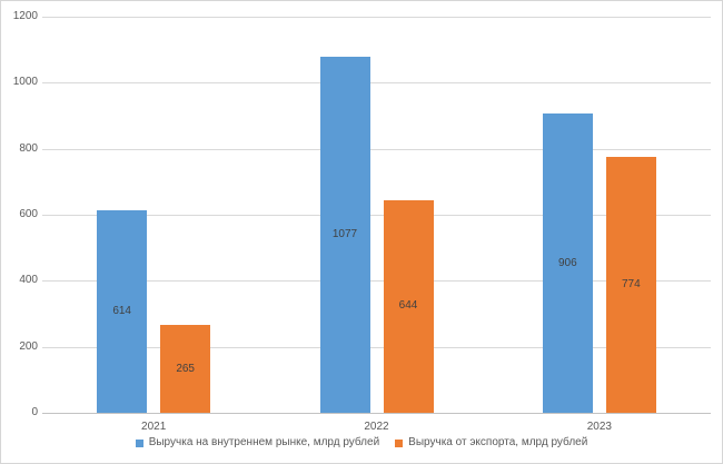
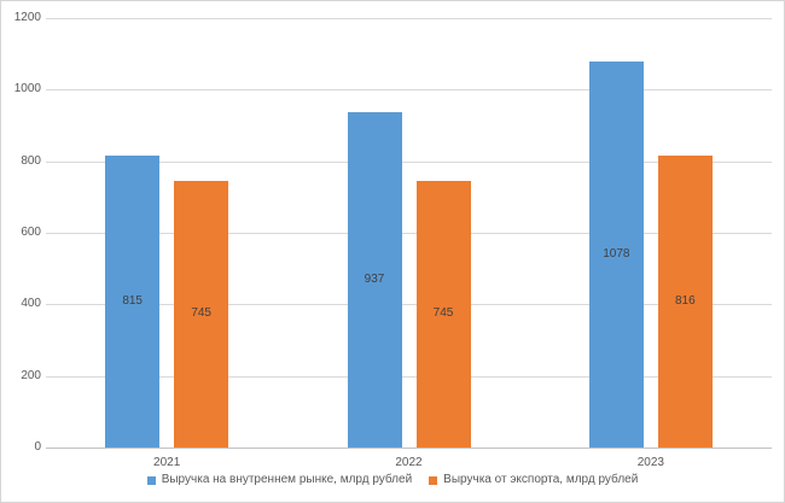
Выручка на внутреннем рынке, млрд рублей/2021: 614 -> 815
Выручка от экспорта, млрд рублей/2021: 265 -> 745
Выручка на внутреннем рынке, млрд рублей/2022: 1077 -> 937
Выручка от экспорта, млрд рублей/2022: 644 -> 745
Выручка на внутреннем рынке, млрд рублей/2023: 906 -> 1078
Выручка от экспорта, млрд рублей/2023: 774 -> 816
